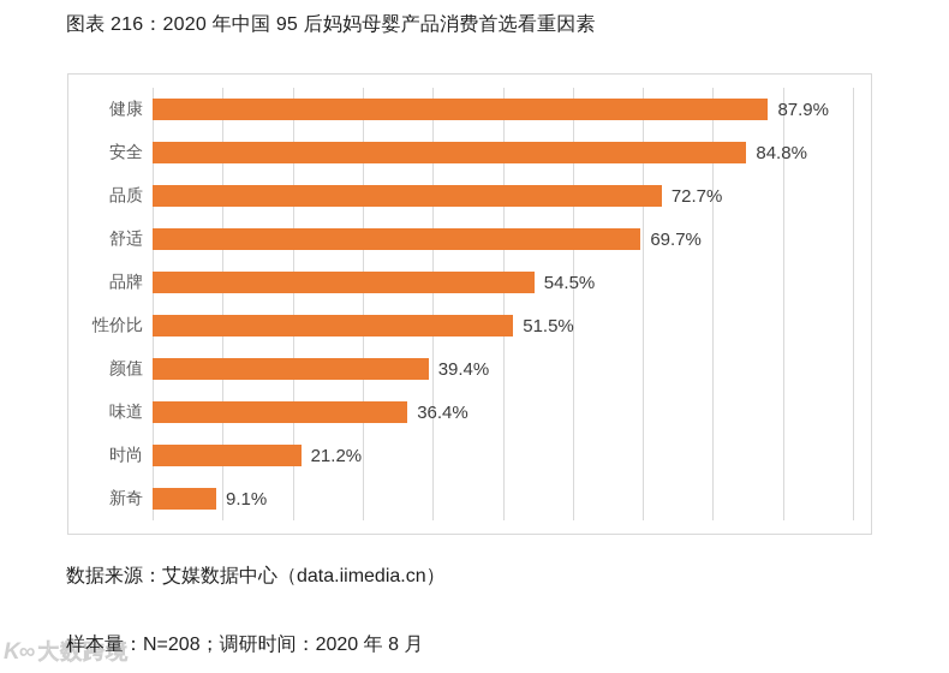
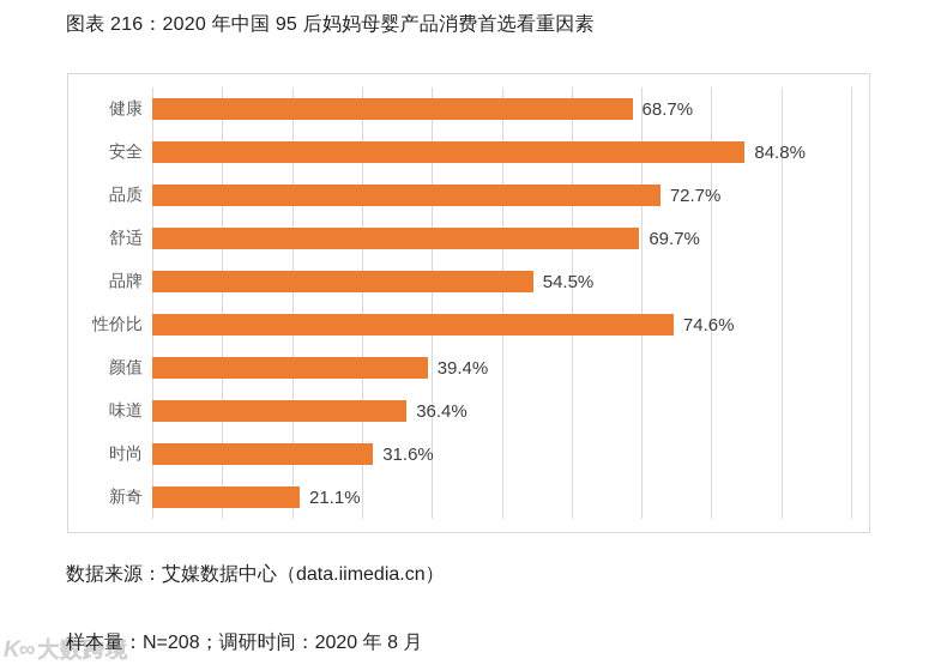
健康: 87.9% -> 68.7%
性价比: 51.5% -> 74.6%
时尚: 21.2% -> 31.6%
新奇: 9.1% -> 21.1%
